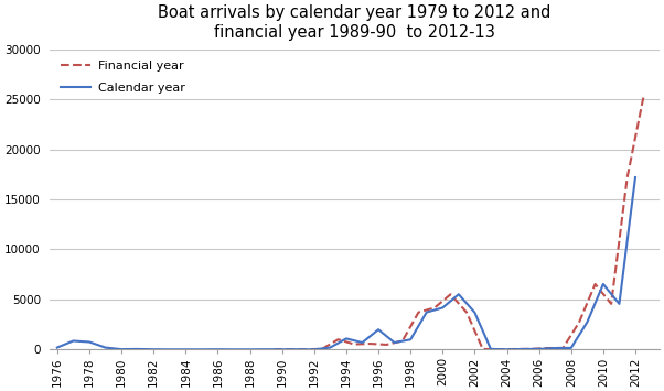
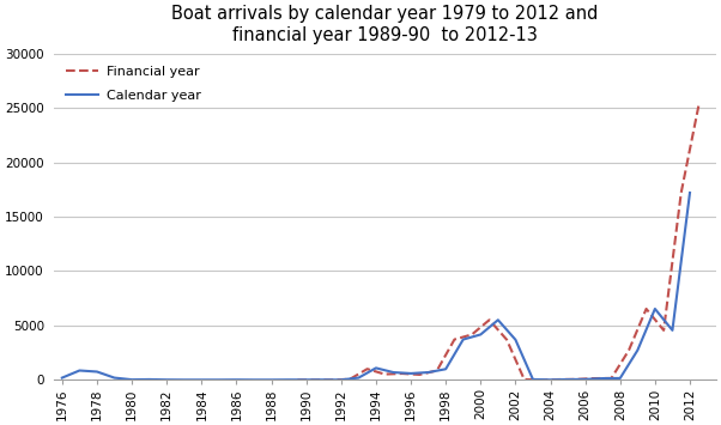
Calendar year/1996: 2000 -> 600
